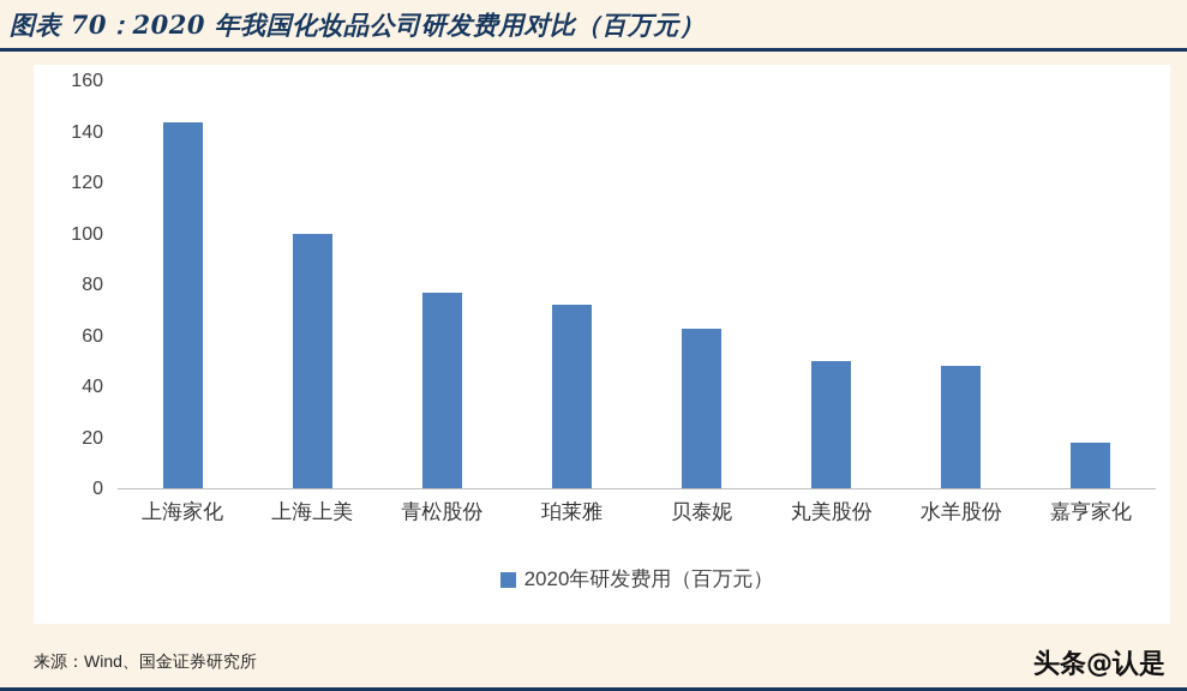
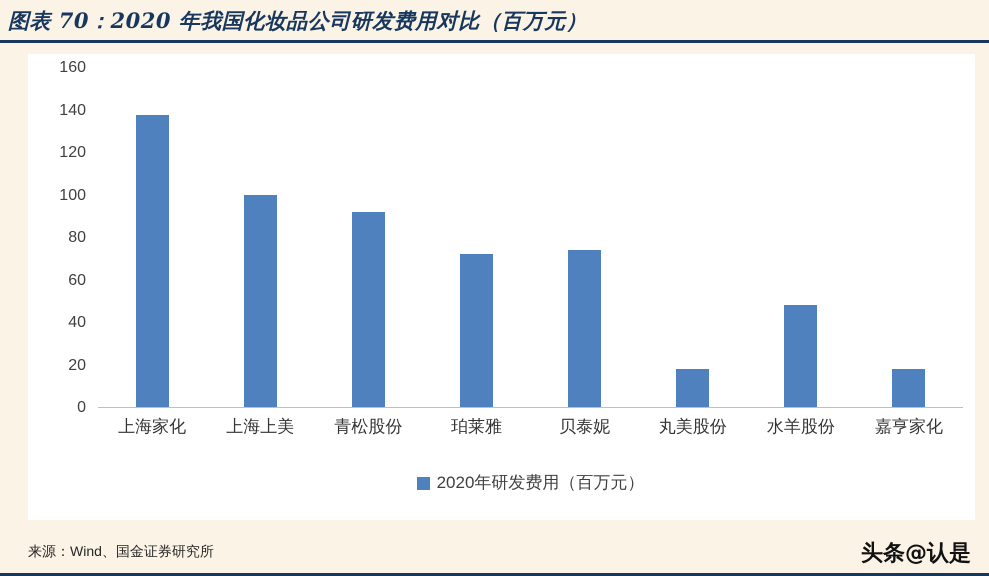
上海家化: 144 -> 138
青松股份: 77 -> 92
贝泰妮: 63 -> 74
丸美股份: 50 -> 18
